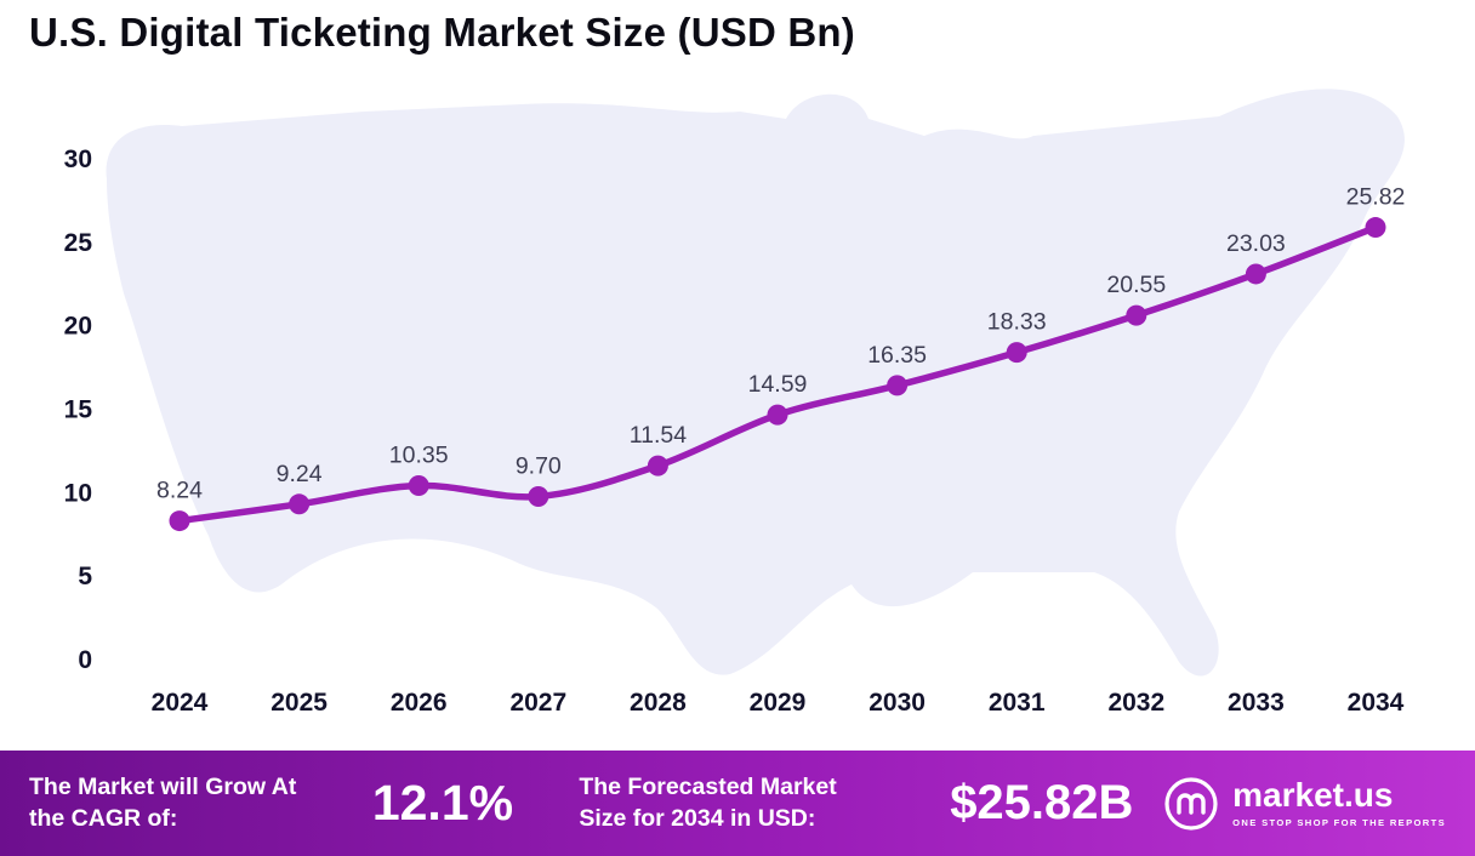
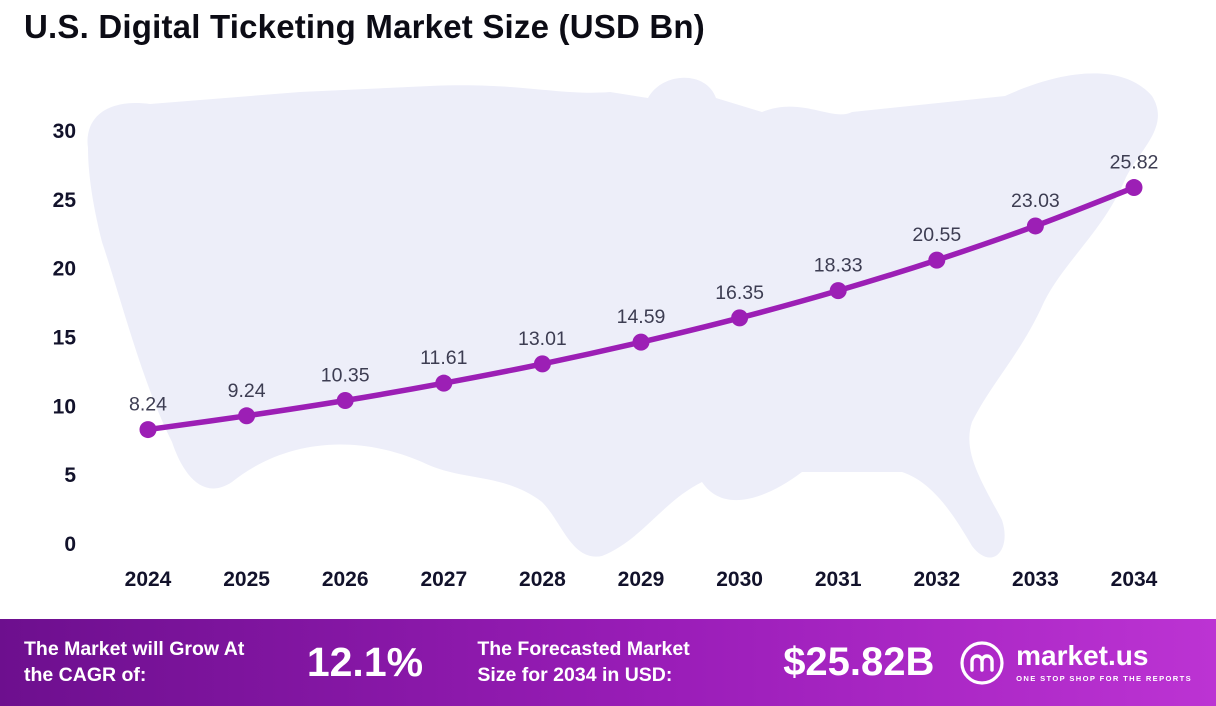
2027: 9.70 -> 11.61
2028: 11.54 -> 13.01
